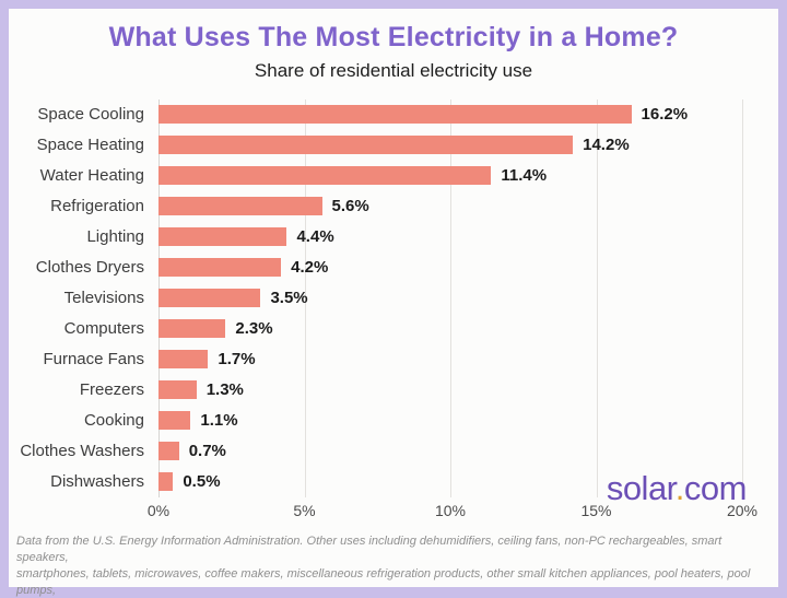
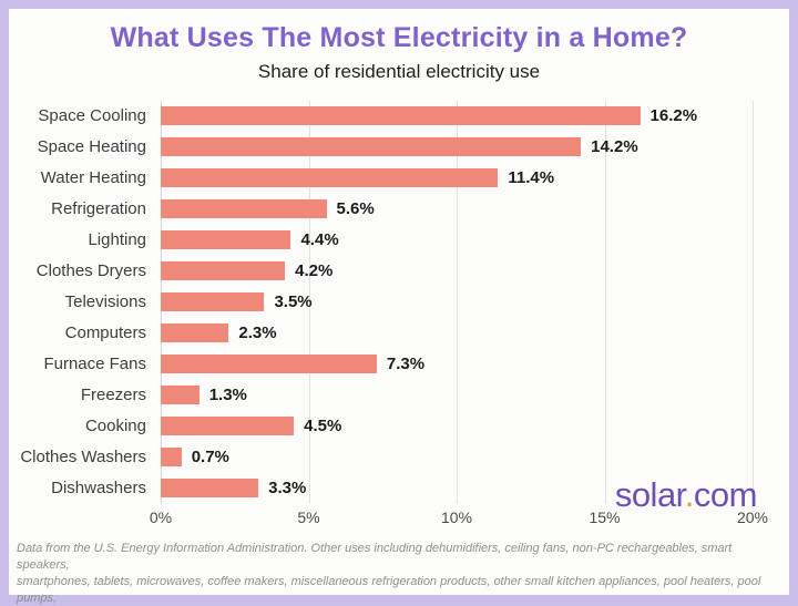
Furnace Fans: 1.7% -> 7.3%
Cooking: 1.1% -> 4.5%
Dishwashers: 0.5% -> 3.3%
